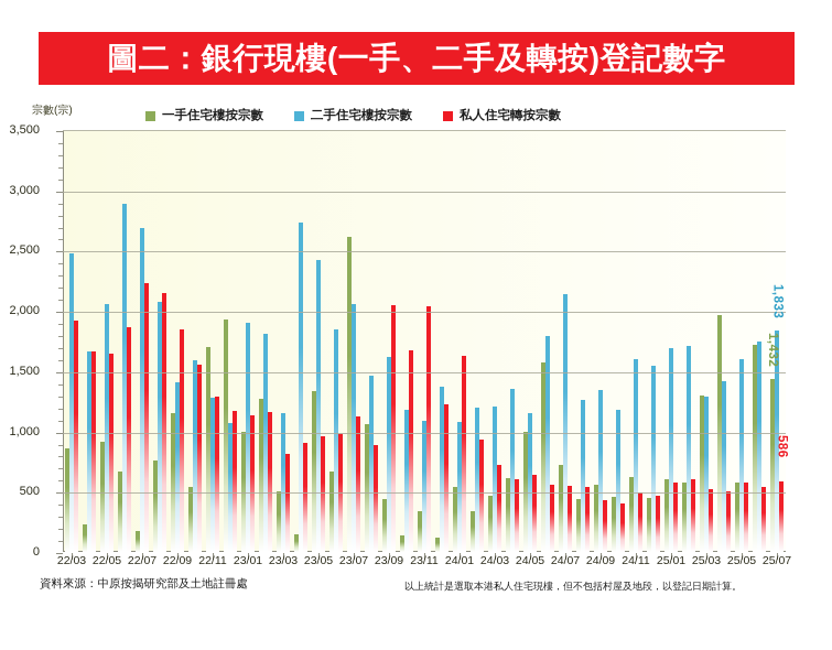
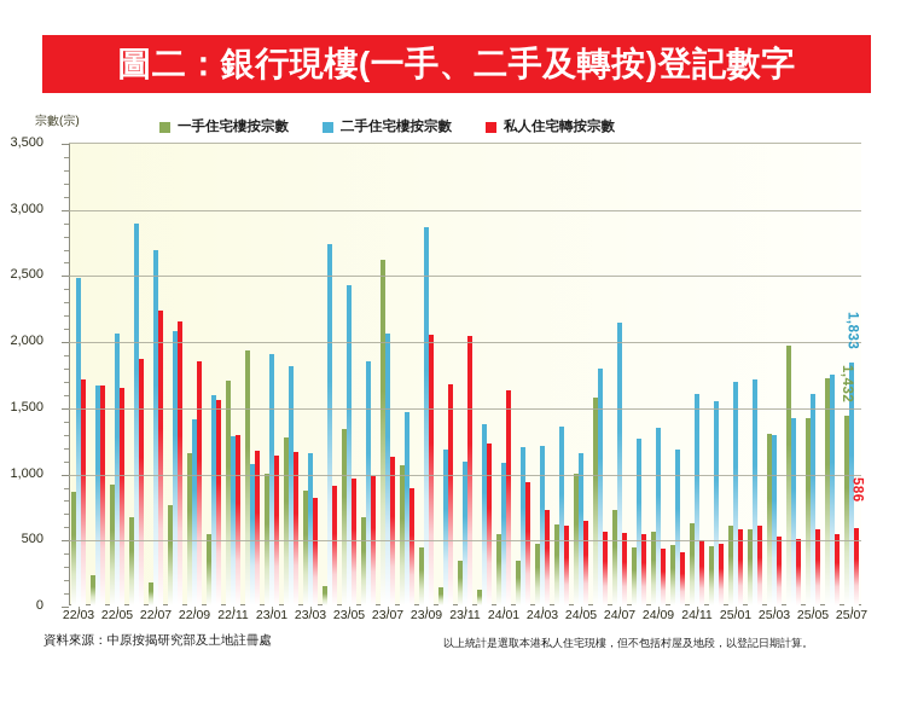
私人住宅轉按宗數/22/03: 1920 -> 1710
一手住宅樓按宗數/23/03: 500 -> 870
二手住宅樓按宗數/23/09: 1620 -> 2860
一手住宅樓按宗數/25/05: 580 -> 1420
